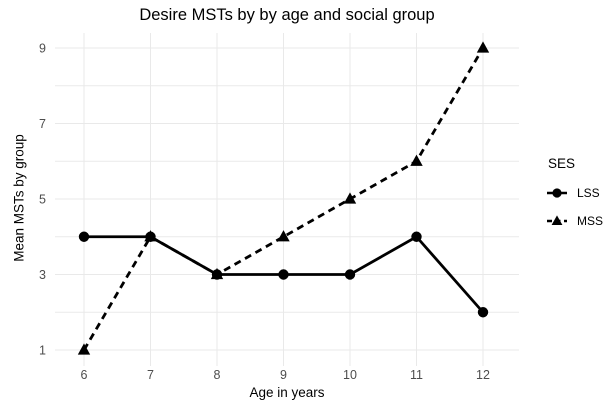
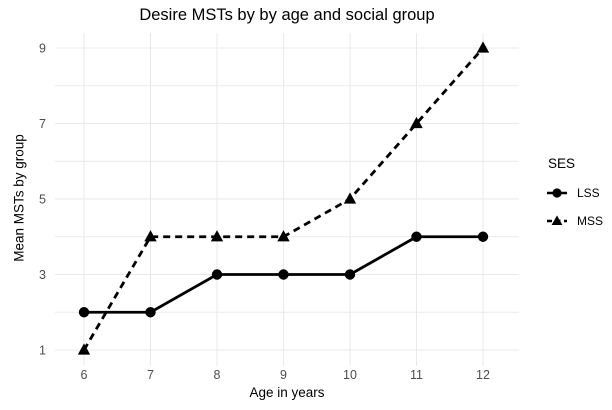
LSS/6: 4 -> 2
LSS/7: 4 -> 2
MSS/8: 3 -> 4
MSS/11: 6 -> 7
LSS/12: 2 -> 4
